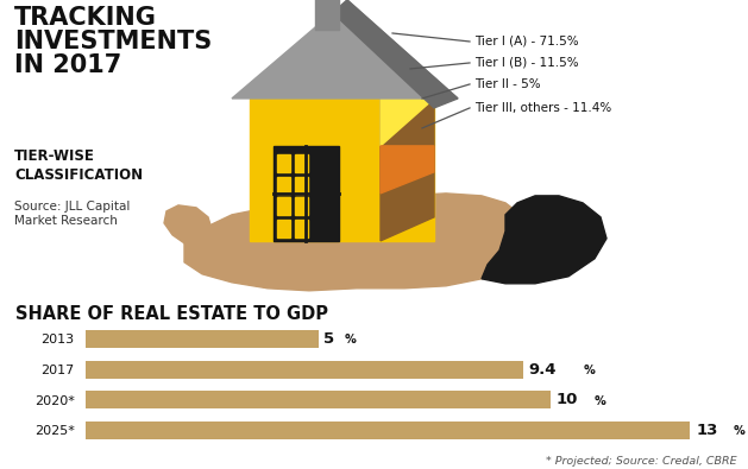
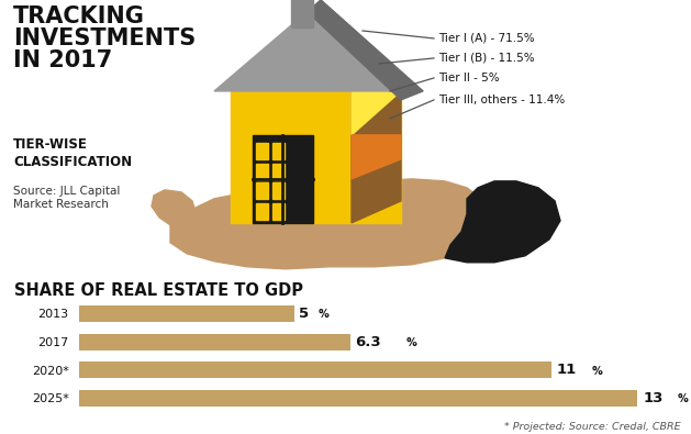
2017: 9.4 -> 6.3
2020*: 10 -> 11
